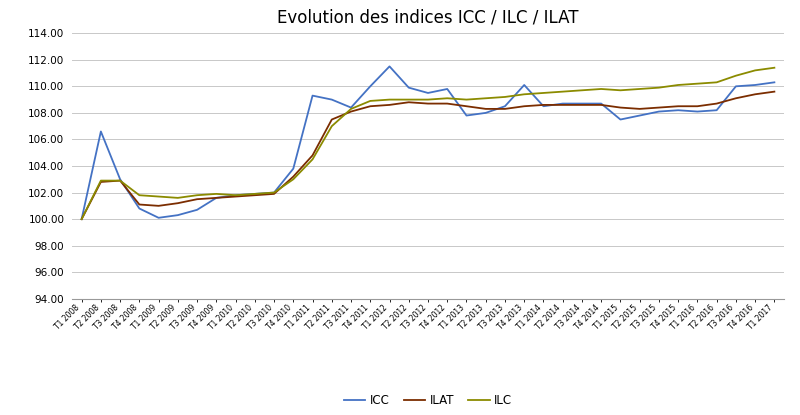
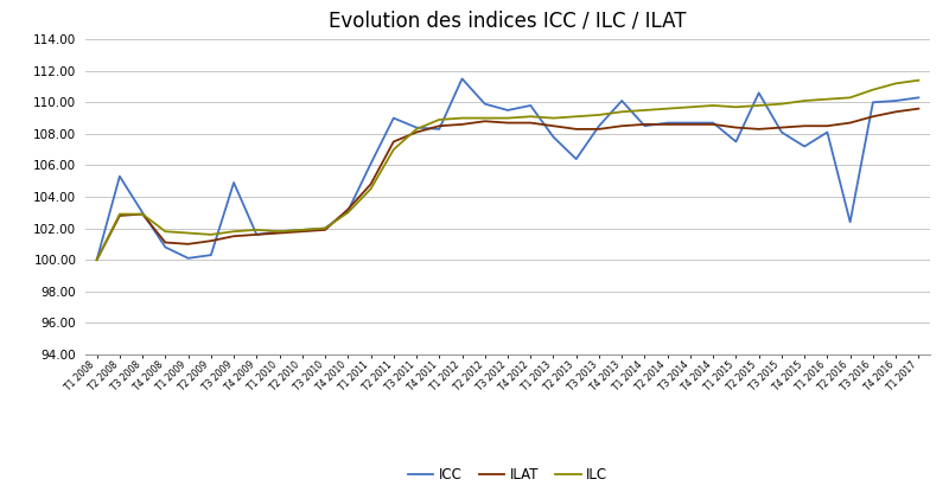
ICC/T2 2008: 106.6 -> 105.3
ICC/T3 2009: 100.7 -> 104.9
ICC/T4 2010: 103.8 -> 103.1
ICC/T1 2011: 109.3 -> 106.1
ICC/T4 2011: 110.0 -> 108.3
ICC/T2 2013: 108.0 -> 106.4
ICC/T2 2015: 107.8 -> 110.6
ICC/T4 2015: 108.2 -> 107.2
ICC/T2 2016: 108.2 -> 102.4
